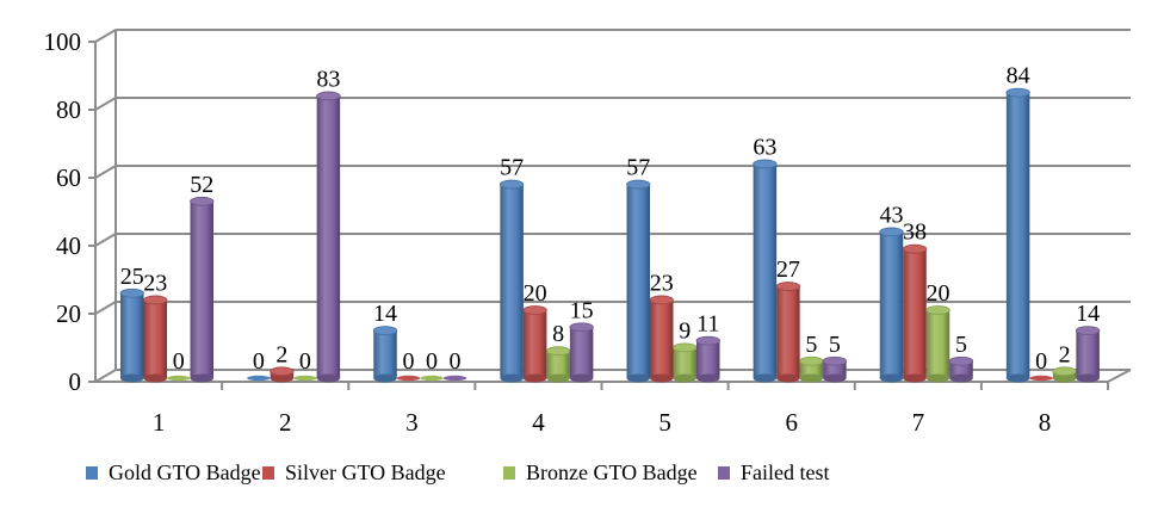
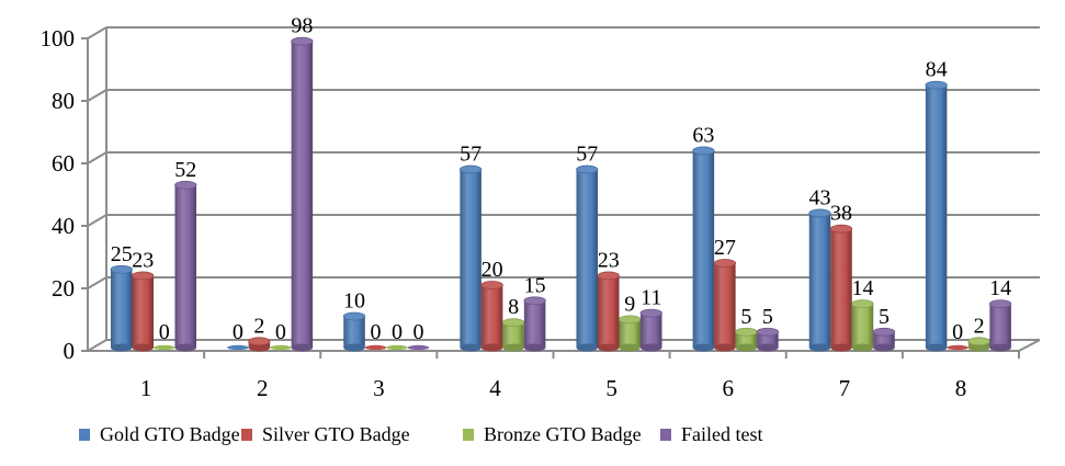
Failed test/2: 83 -> 98
Gold GTO Badge/3: 14 -> 10
Bronze GTO Badge/7: 20 -> 14
